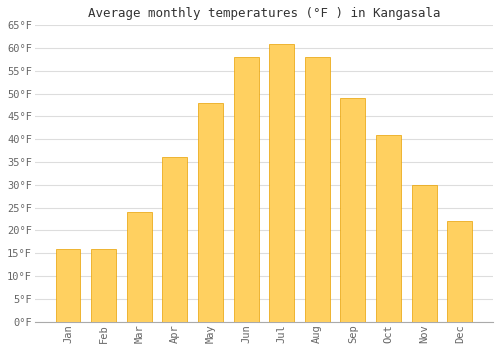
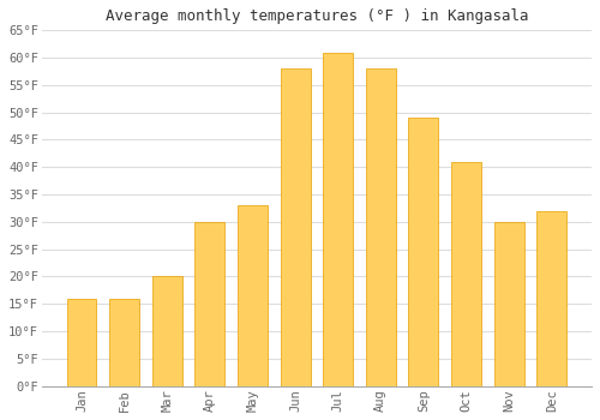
Mar: 24°F -> 20°F
Apr: 36°F -> 30°F
May: 48°F -> 33°F
Dec: 22°F -> 32°F
